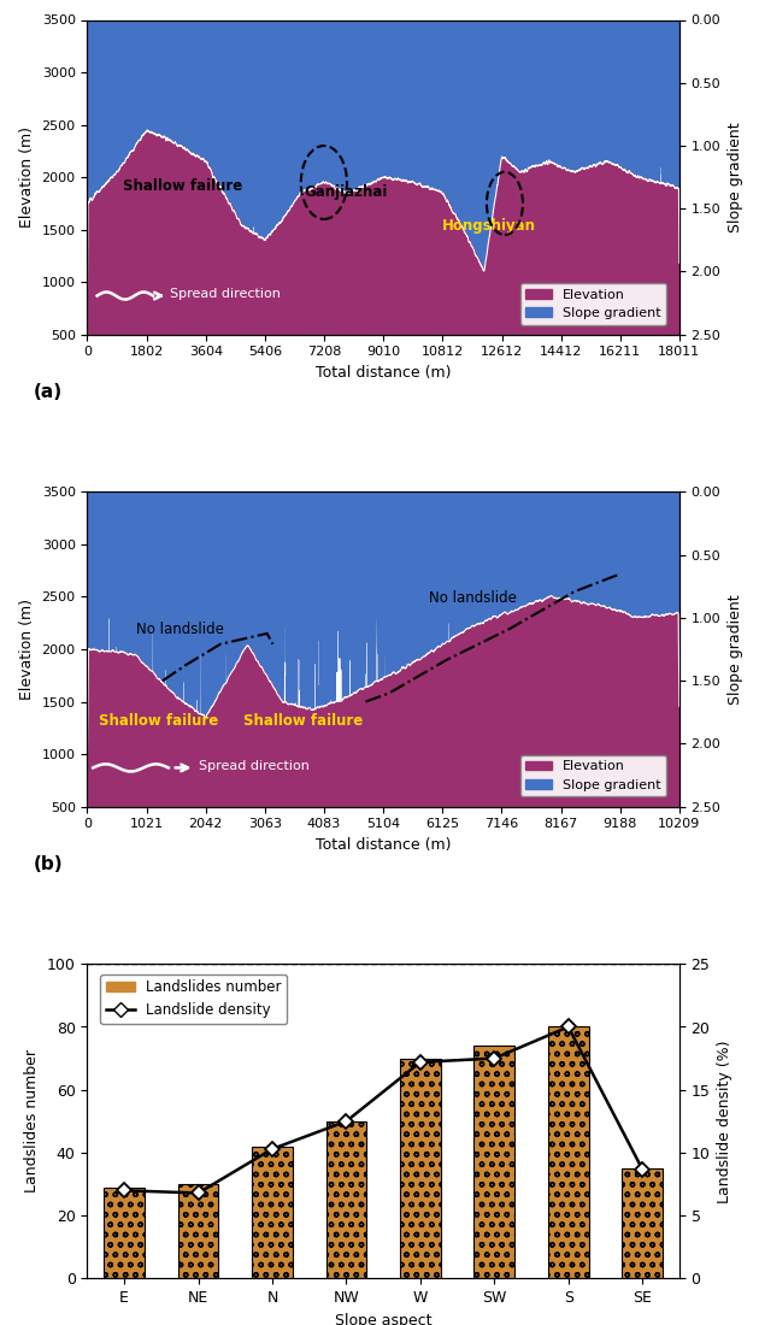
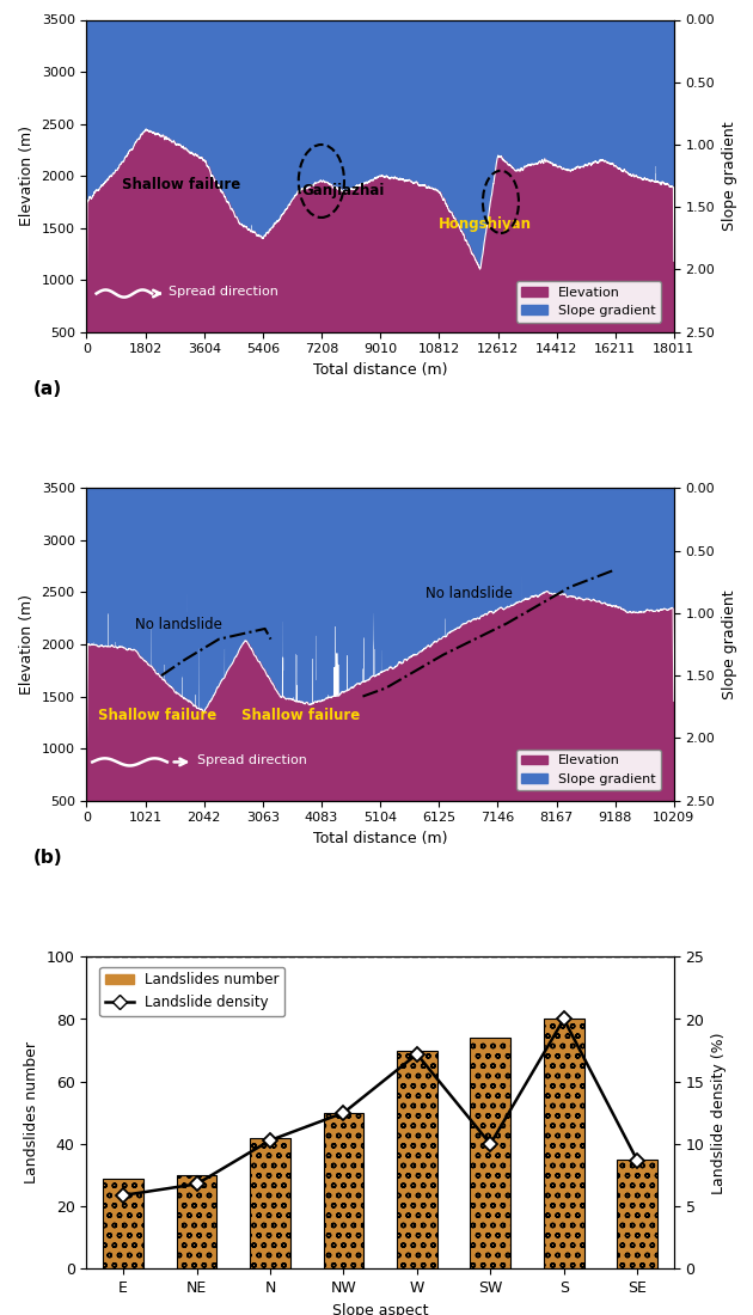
Landslide density/E: 7.0 -> 5.9
Landslide density/SW: 17.5 -> 10.0
